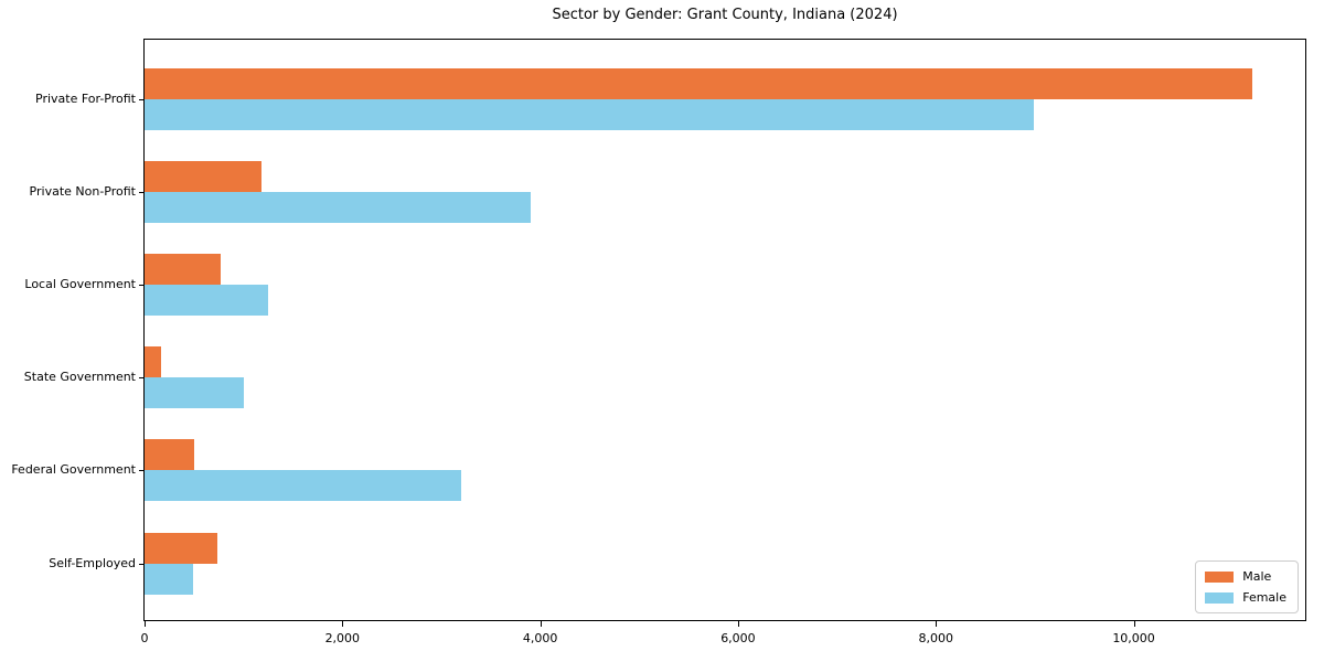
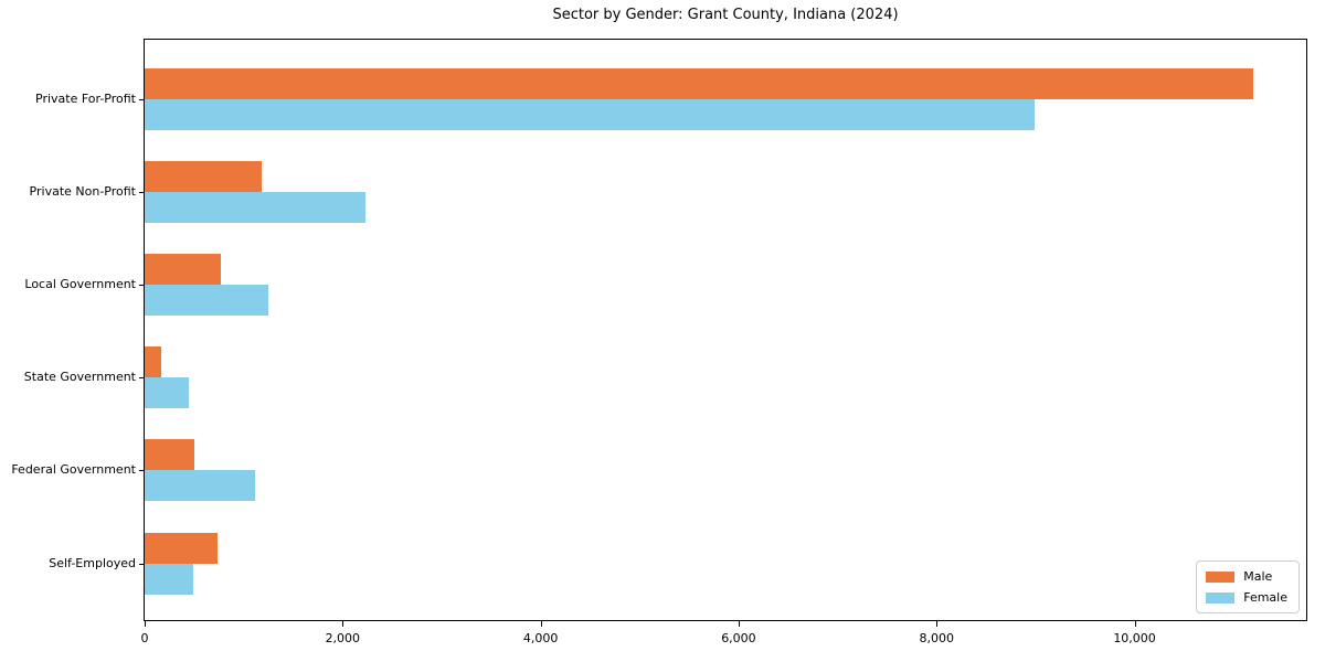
Female/Private Non-Profit: 3900 -> 2200
Female/State Government: 1000 -> 400
Female/Federal Government: 3200 -> 1100
